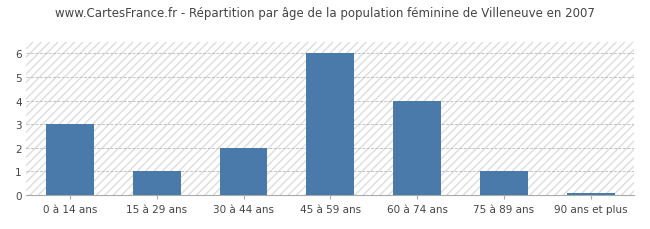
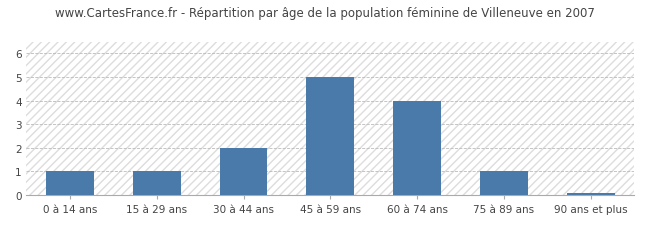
0 à 14 ans: 3.00 -> 1.00
45 à 59 ans: 6.00 -> 5.00
